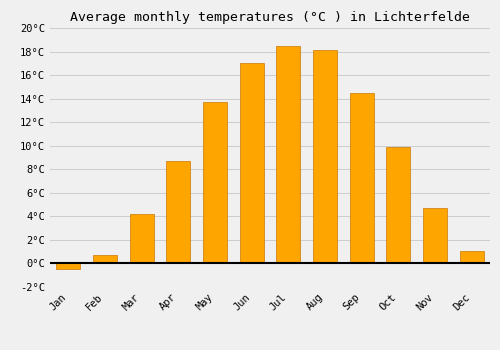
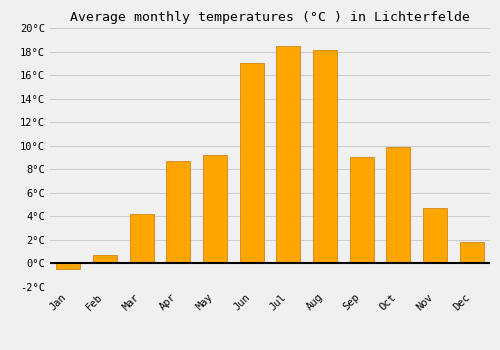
May: 13.7°C -> 9.2°C
Sep: 14.5°C -> 9.0°C
Dec: 1.1°C -> 1.8°C
